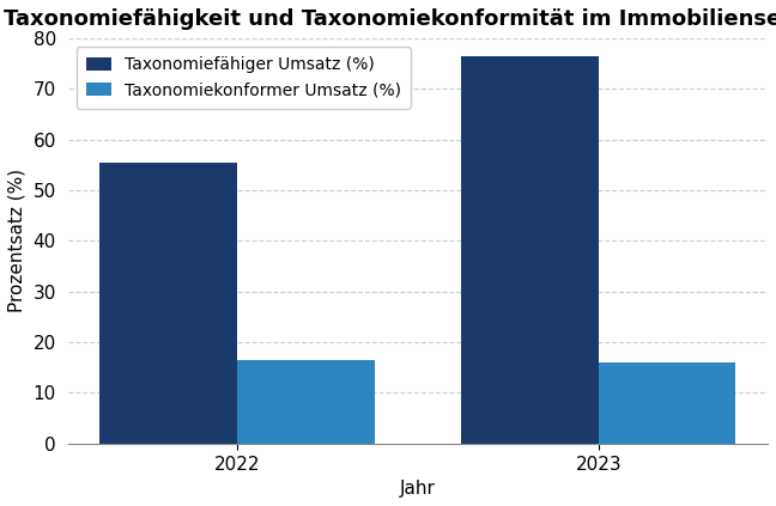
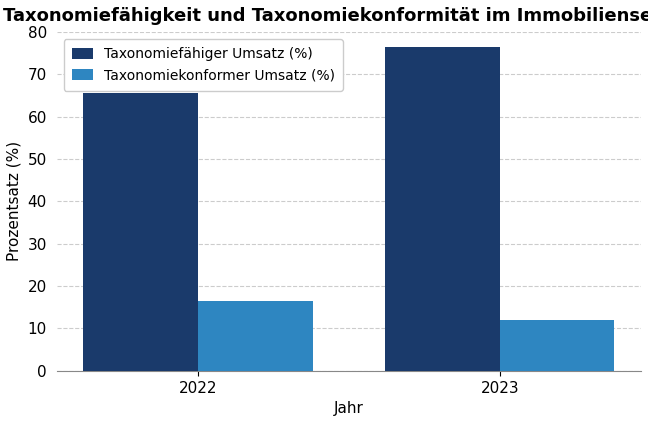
Taxonomiefähiger Umsatz (%)/2022: 55.5 -> 65.5
Taxonomiekonformer Umsatz (%)/2023: 16.0 -> 12.0
